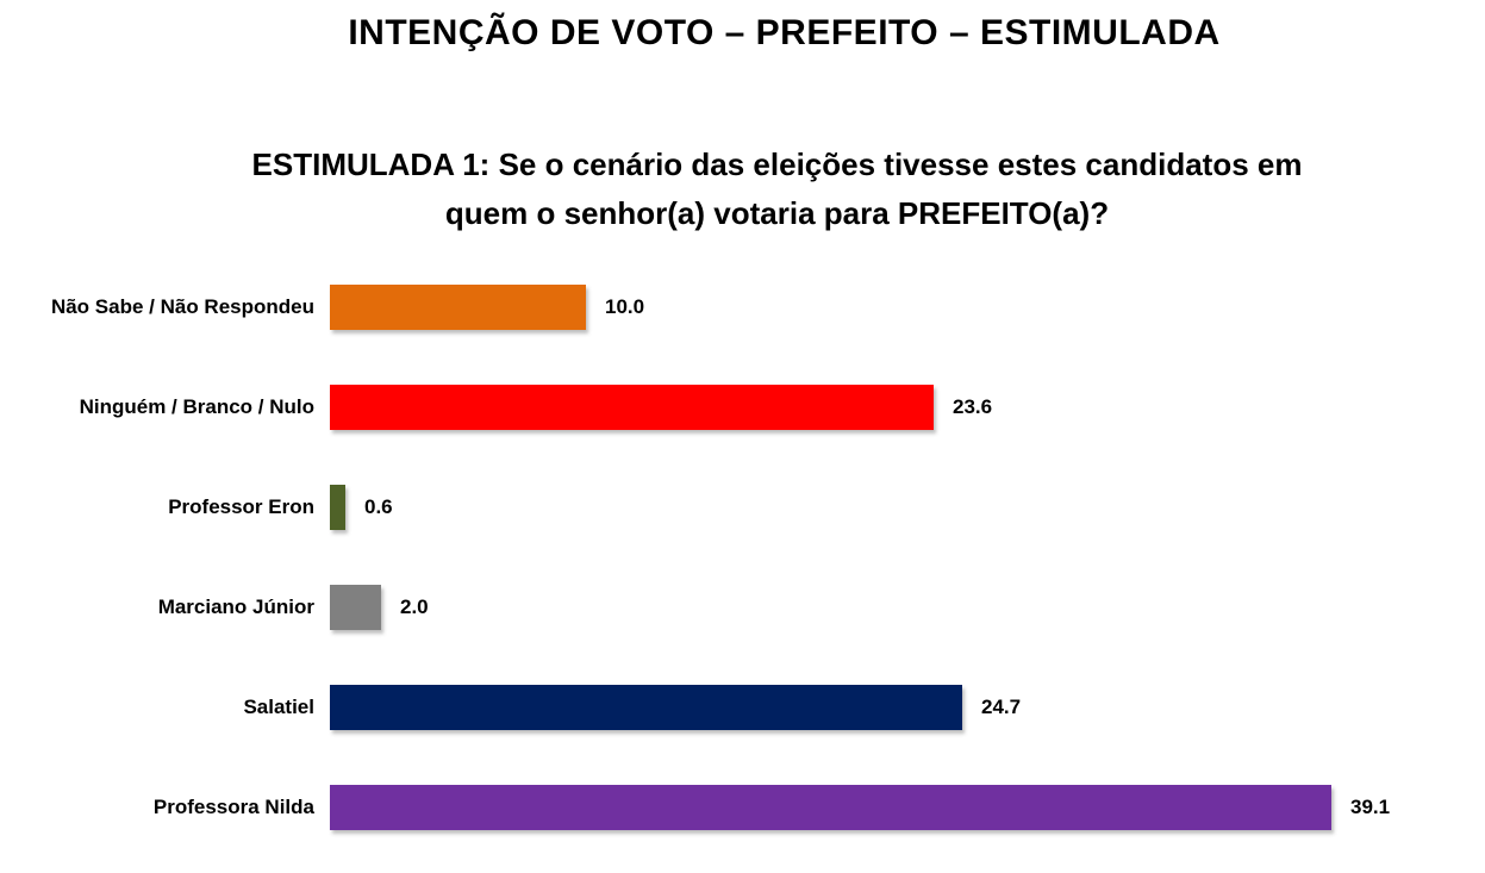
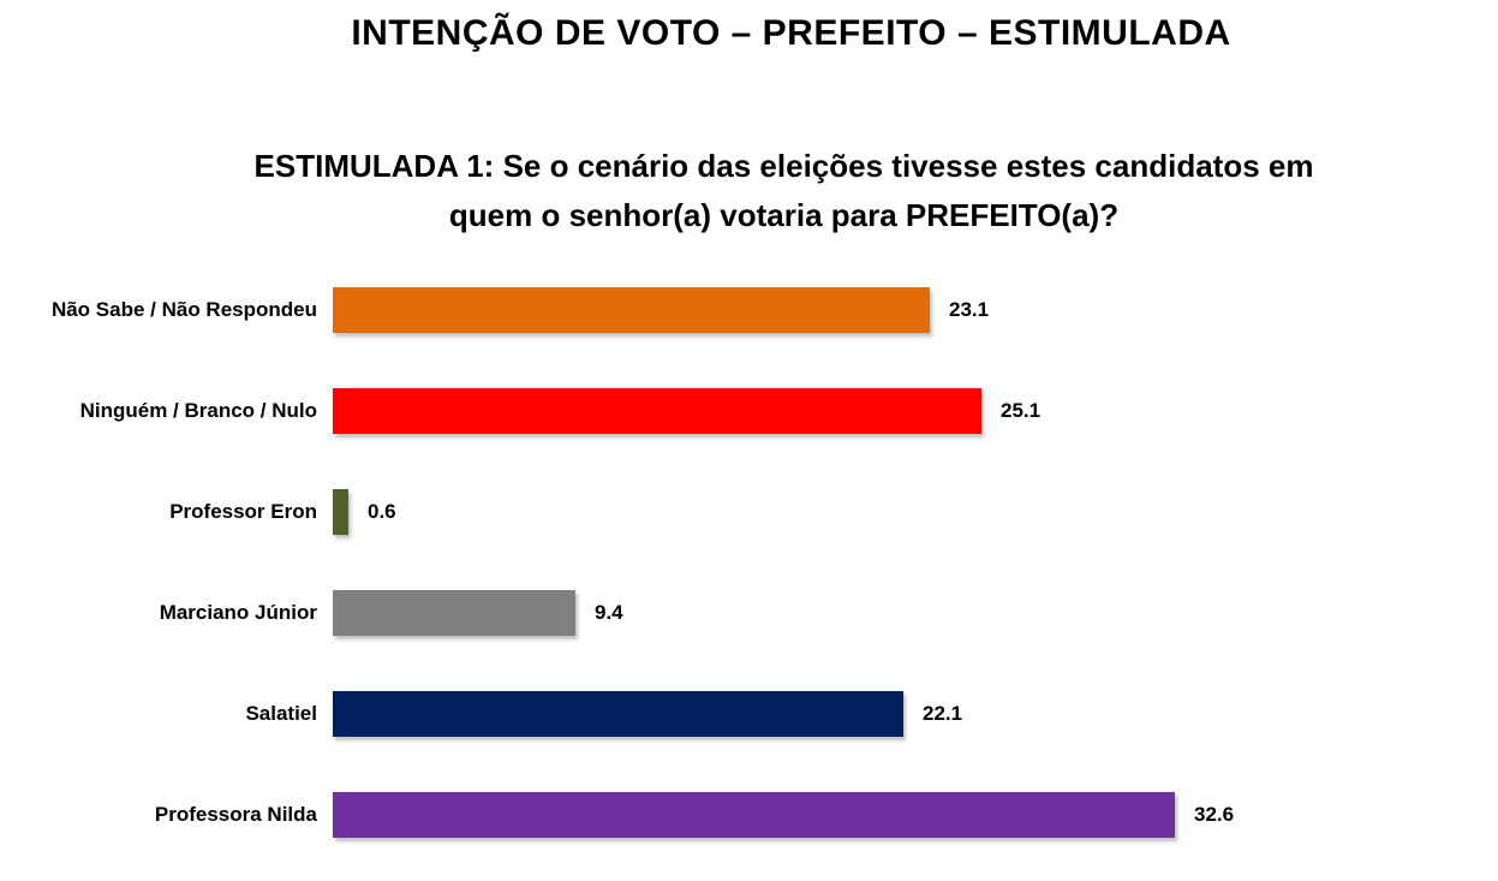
Não Sabe / Não Respondeu: 10.0 -> 23.1
Ninguém / Branco / Nulo: 23.6 -> 25.1
Marciano Júnior: 2.0 -> 9.4
Salatiel: 24.7 -> 22.1
Professora Nilda: 39.1 -> 32.6
